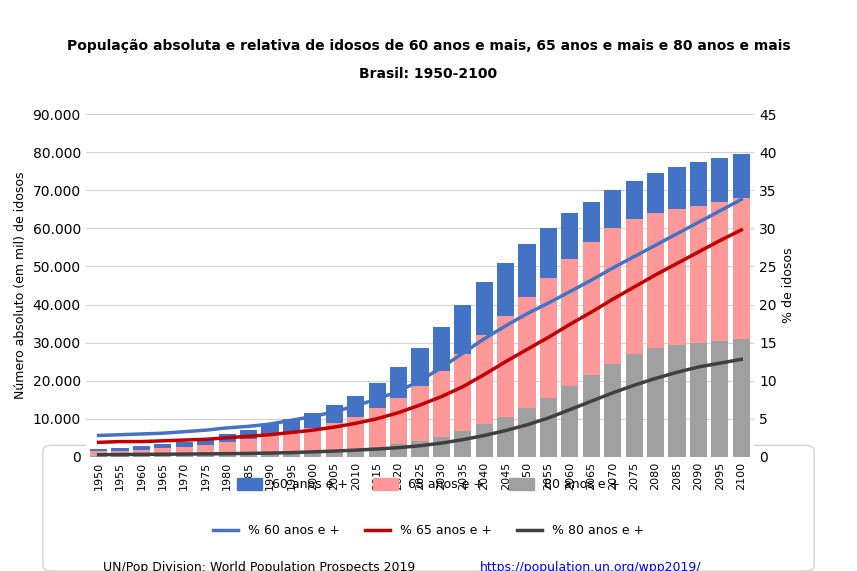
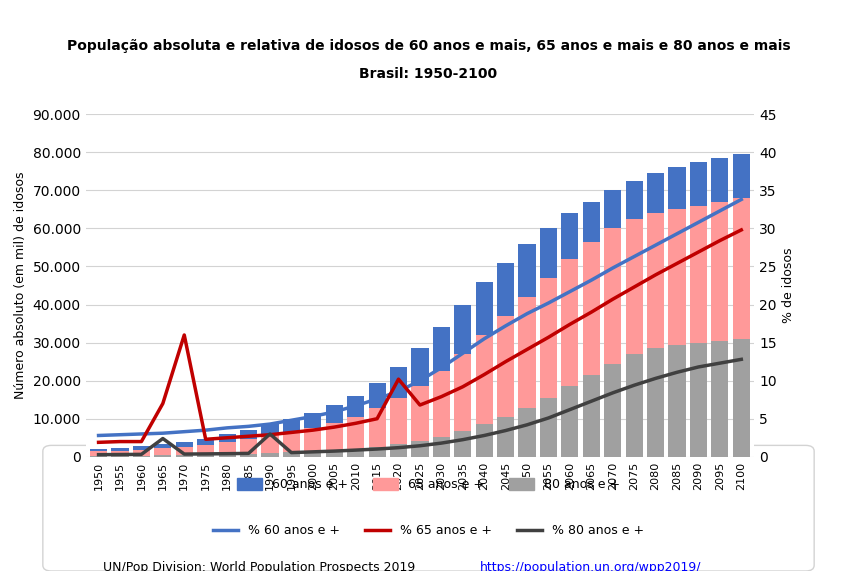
% 65 anos e +/1965: 2.1 -> 7.0
% 80 anos e +/1965: 0.3 -> 2.4
% 65 anos e +/1970: 2.2 -> 16.0
% 80 anos e +/1990: 0.5 -> 3.0
% 65 anos e +/2020: 5.8 -> 10.2
